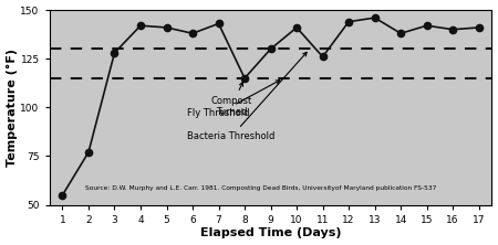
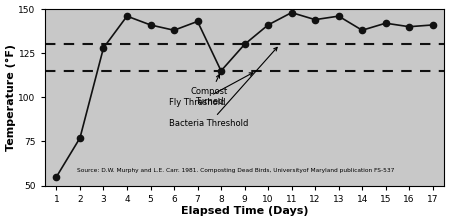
4: 142 -> 146
11: 126 -> 148
